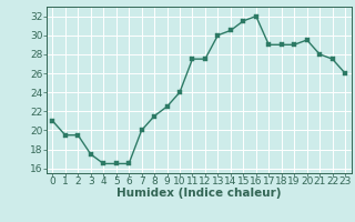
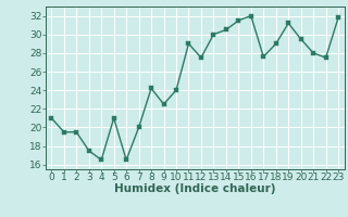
5: 16.5 -> 21.0
8: 21.5 -> 24.2
11: 27.5 -> 29.0
17: 29.0 -> 27.6
19: 29.0 -> 31.2
23: 26.0 -> 31.8
